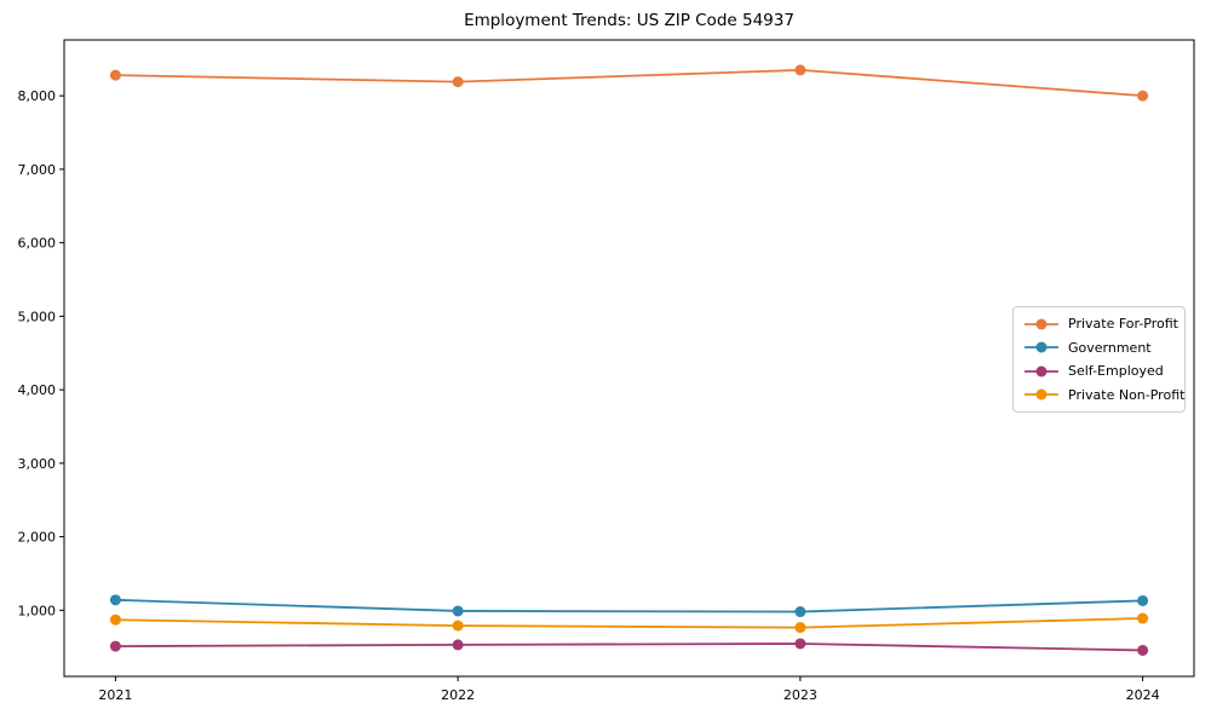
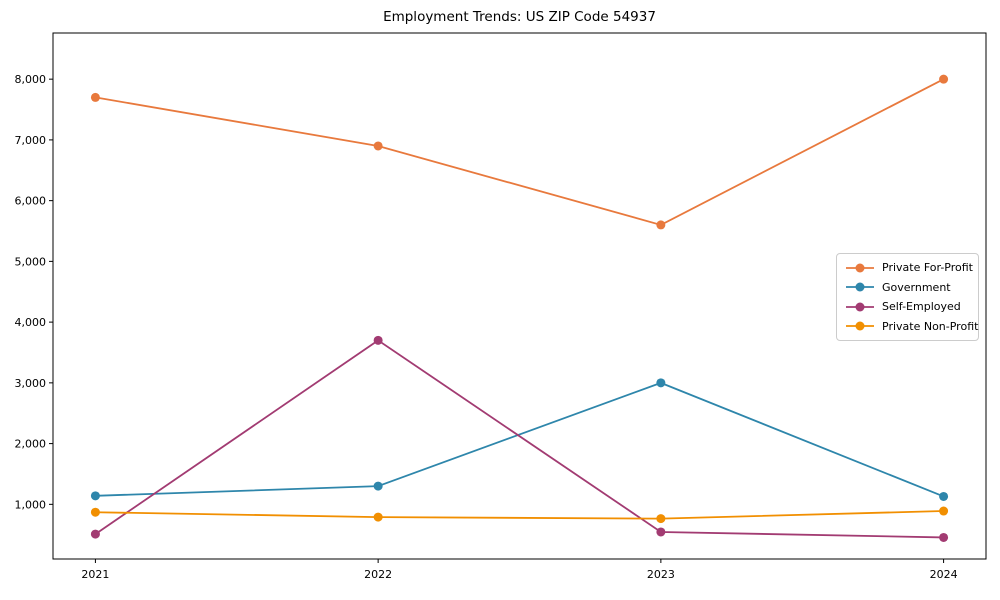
Private For-Profit/2021: 8300 -> 7700
Private For-Profit/2022: 8200 -> 6900
Government/2022: 1000 -> 1300
Self-Employed/2022: 500 -> 3700
Private For-Profit/2023: 8400 -> 5600
Government/2023: 1000 -> 3000
